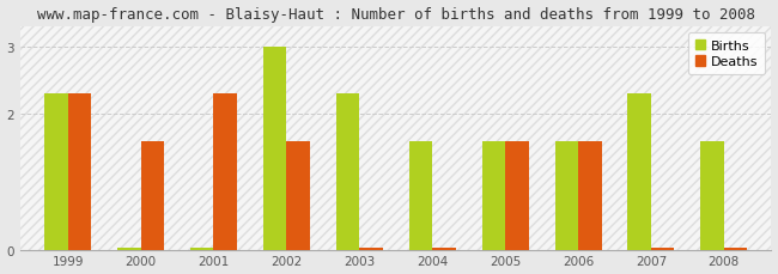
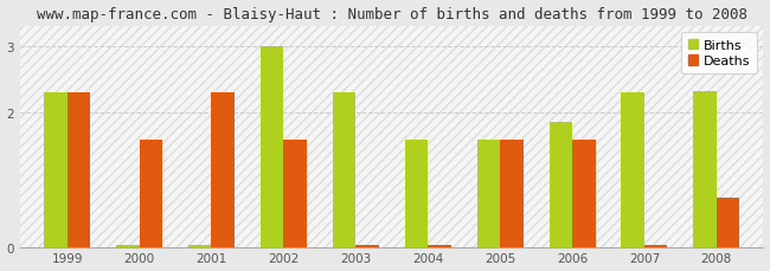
Births/2006: 1.60 -> 1.86
Births/2008: 1.60 -> 2.32
Deaths/2008: 0.03 -> 0.74
